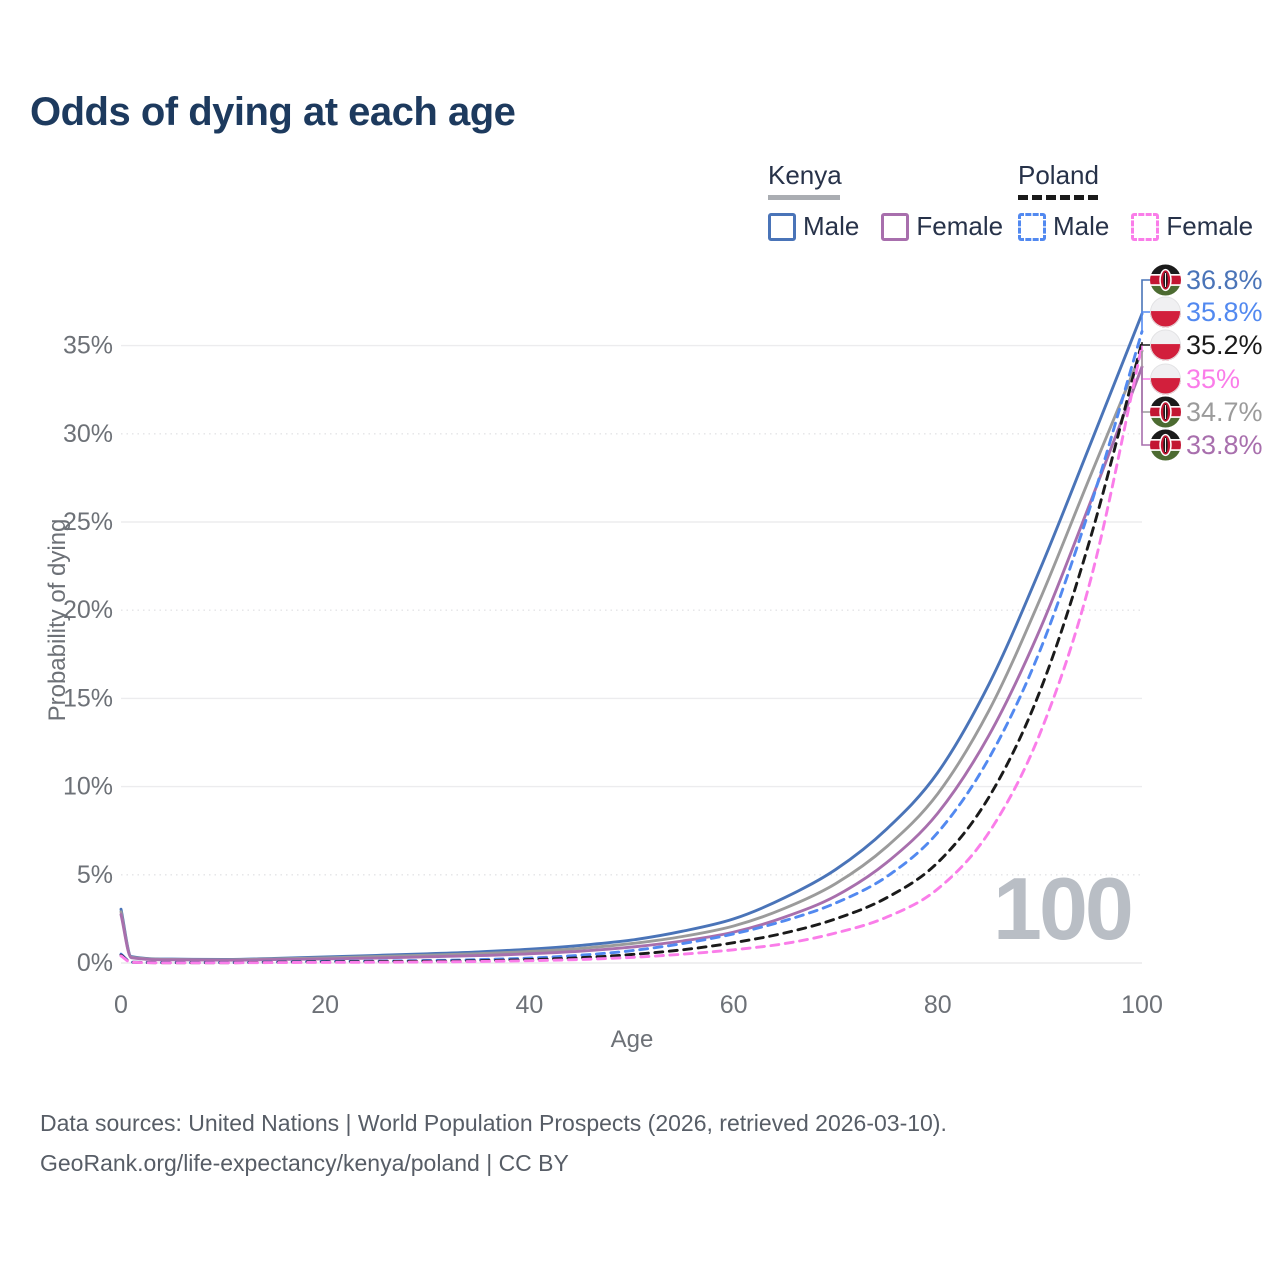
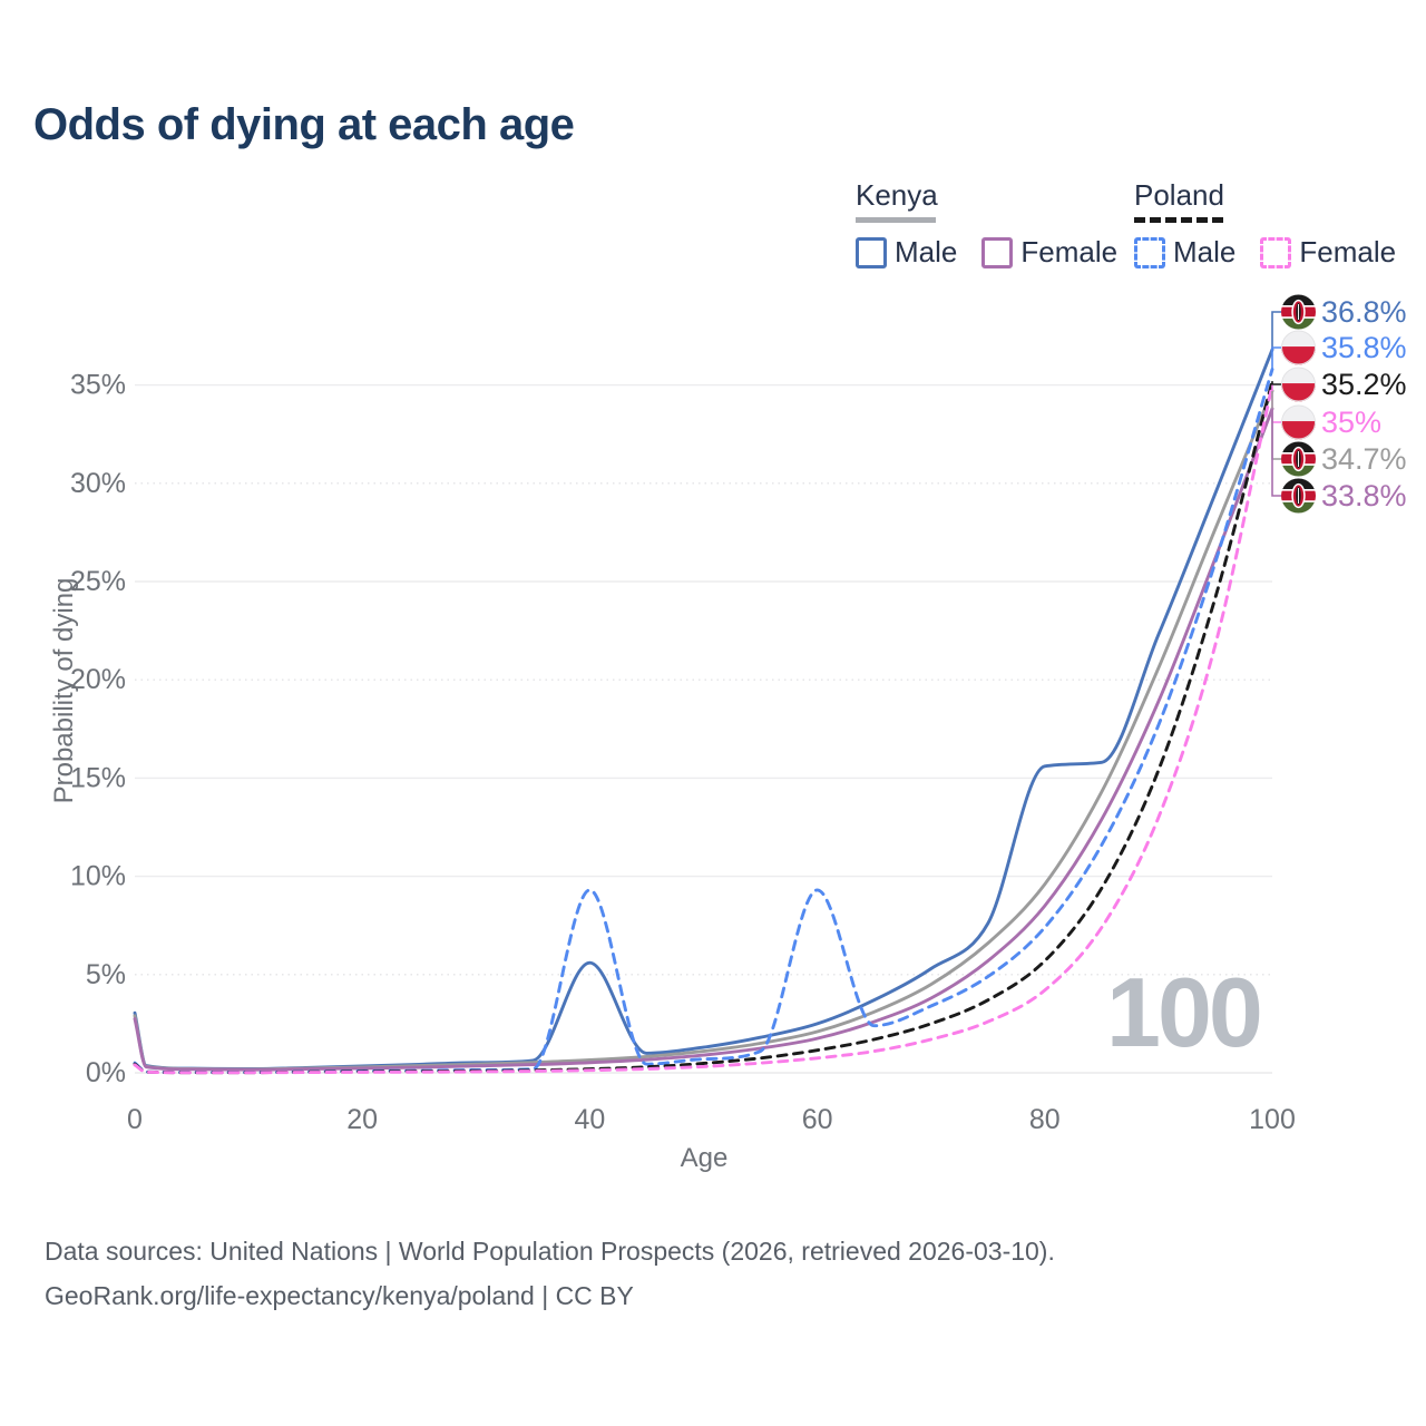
Kenya Male/40: 0.8% -> 5.6%
Poland Male/40: 0.3% -> 9.3%
Poland Male/60: 1.6% -> 9.3%
Kenya Male/80: 10.8% -> 15.6%
